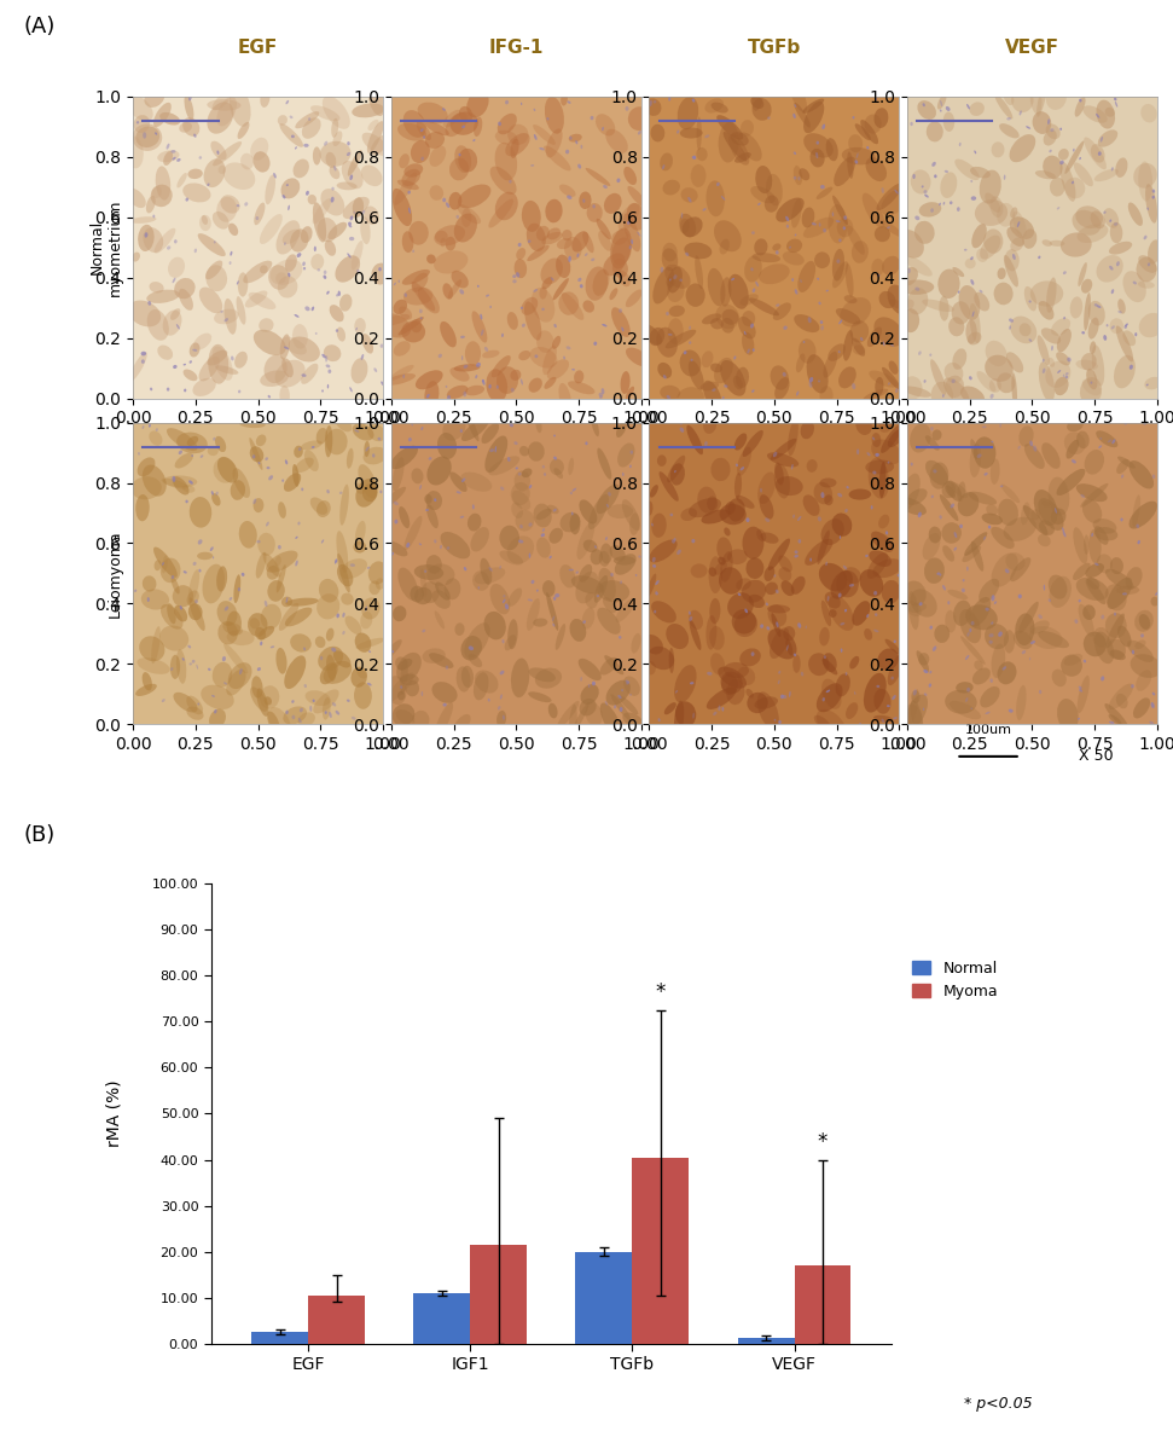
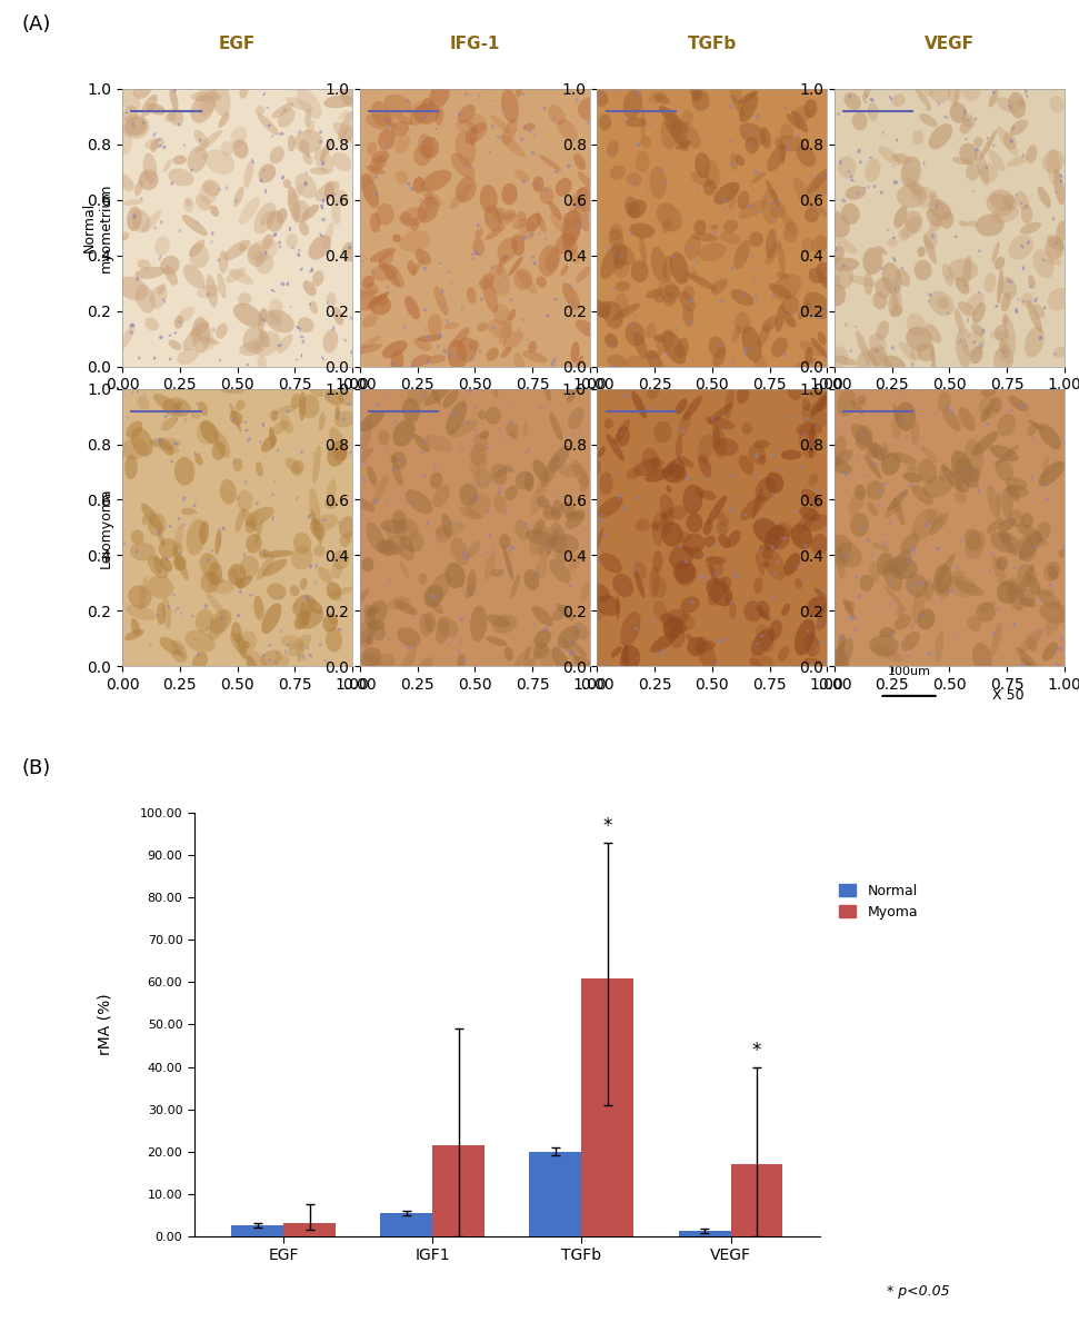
Myoma/EGF: 10.5 -> 3.0
Normal/IGF1: 11.0 -> 5.5
Myoma/TGFb: 40.5 -> 61.0
